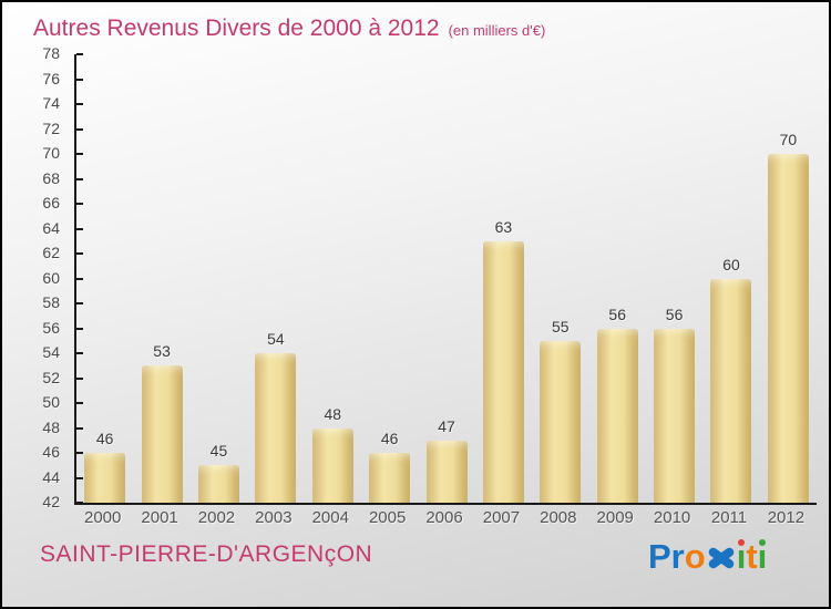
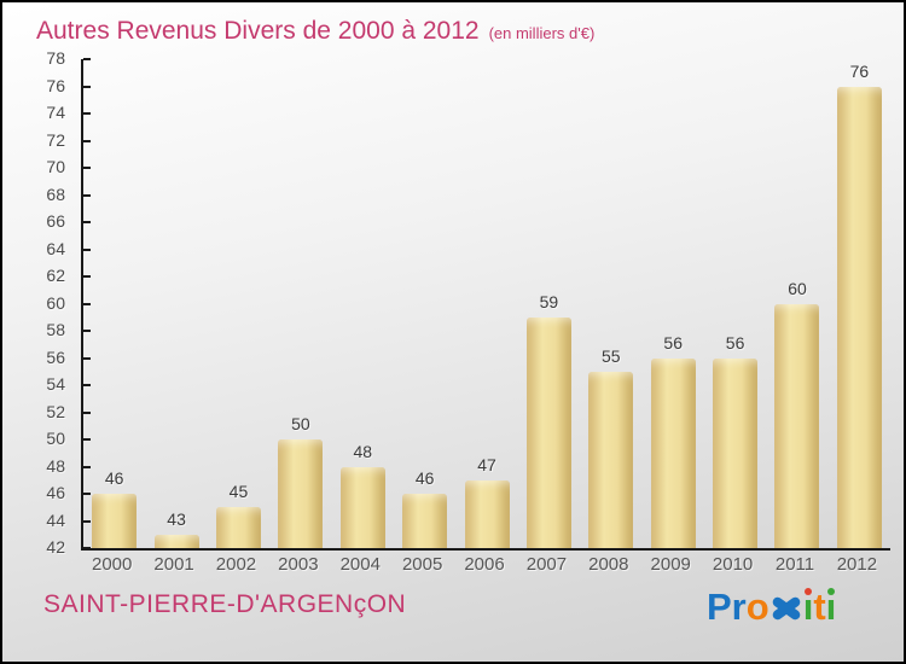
2001: 53 -> 43
2003: 54 -> 50
2007: 63 -> 59
2012: 70 -> 76
